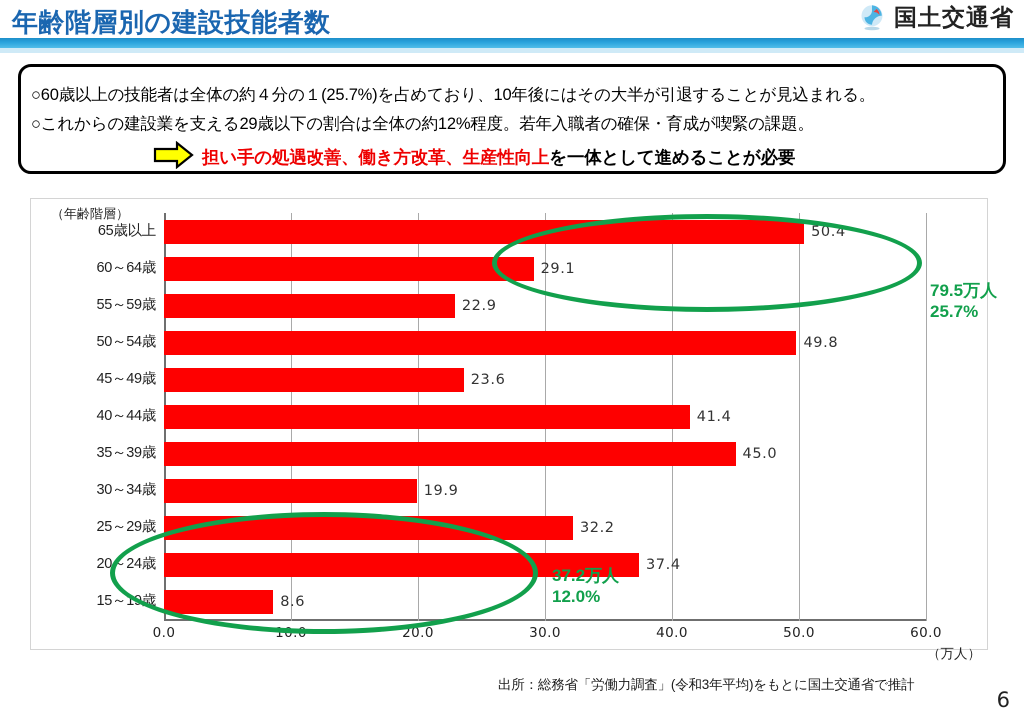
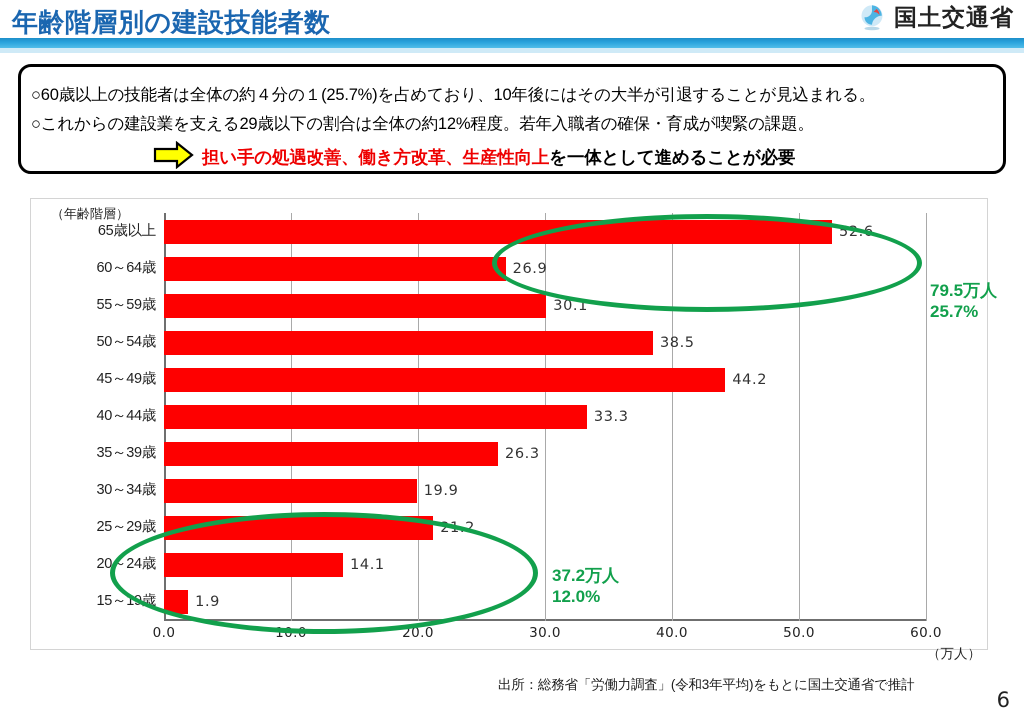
65歳以上: 50.4 -> 52.6
60～64歳: 29.1 -> 26.9
55～59歳: 22.9 -> 30.1
50～54歳: 49.8 -> 38.5
45～49歳: 23.6 -> 44.2
40～44歳: 41.4 -> 33.3
35～39歳: 45.0 -> 26.3
25～29歳: 32.2 -> 21.2
20～24歳: 37.4 -> 14.1
15～19歳: 8.6 -> 1.9
